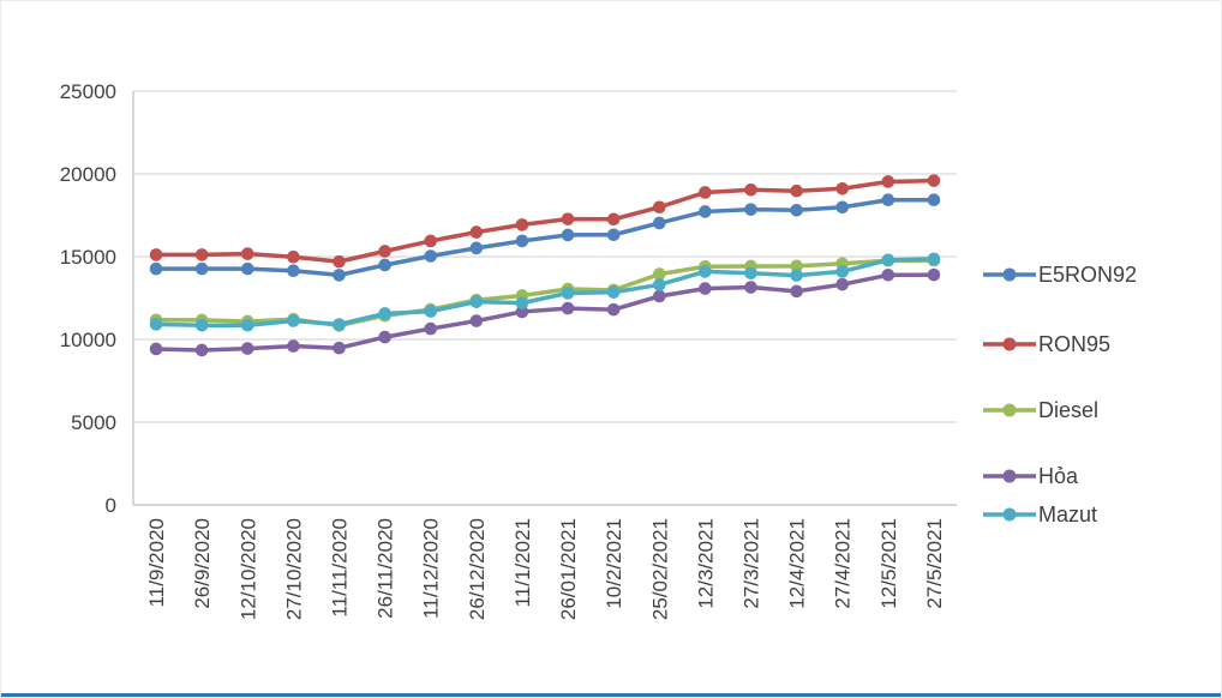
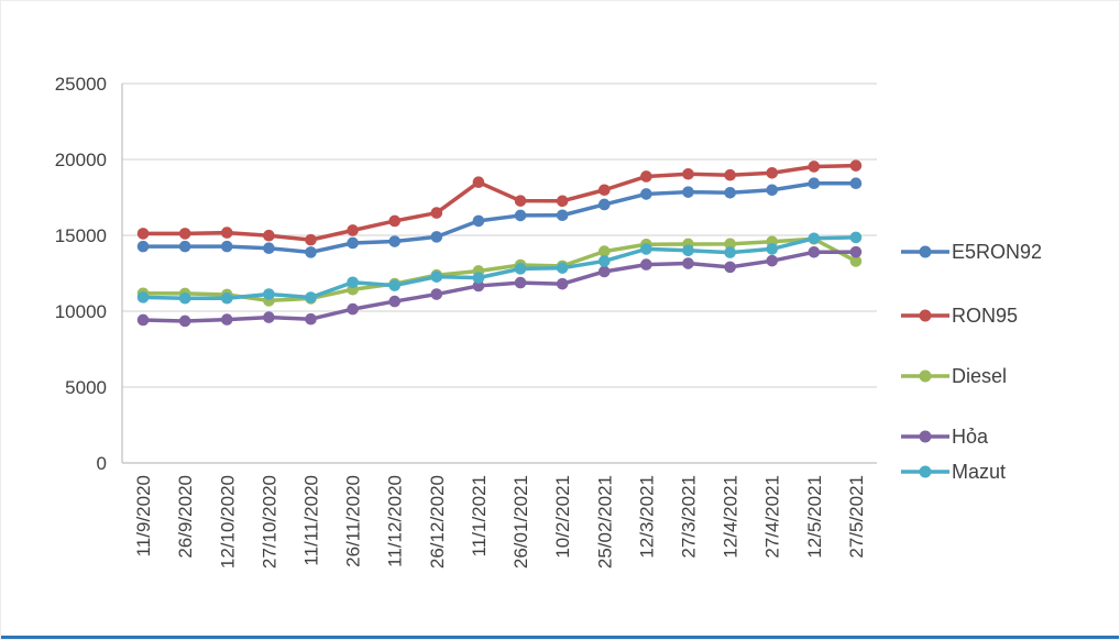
Diesel/27/10/2020: 11200 -> 10700
Mazut/26/11/2020: 11600 -> 11900
E5RON92/11/12/2020: 15000 -> 14600
E5RON92/26/12/2020: 15500 -> 14900
RON95/11/1/2021: 16900 -> 18500
Diesel/27/5/2021: 14800 -> 13300
